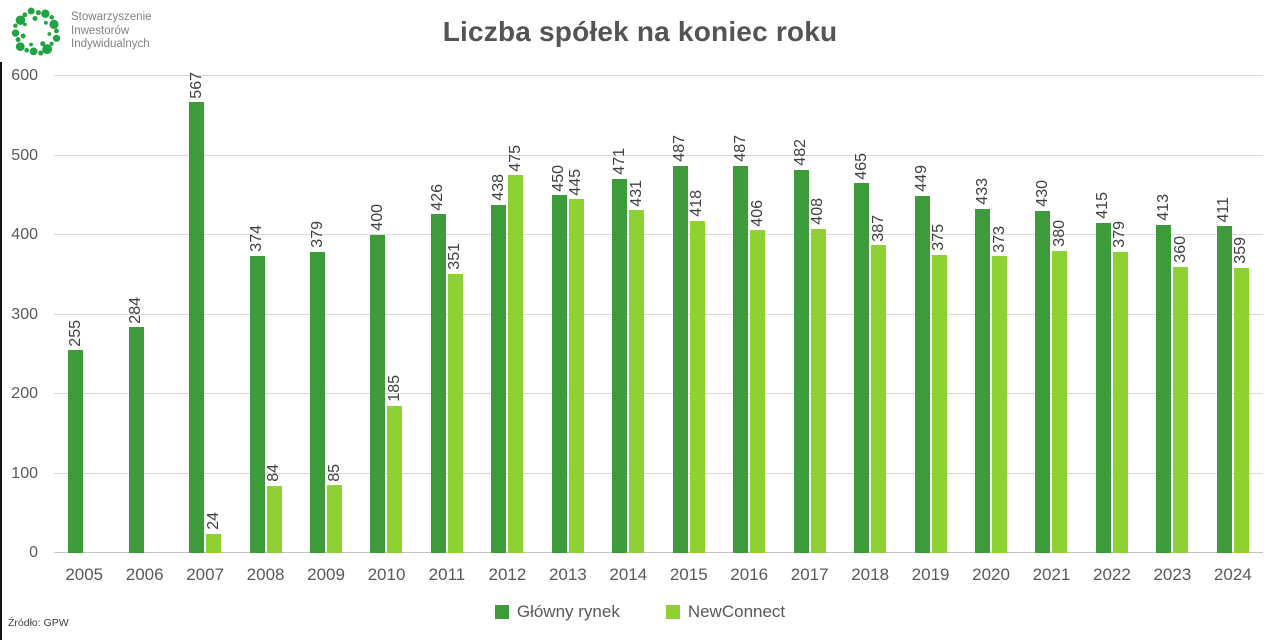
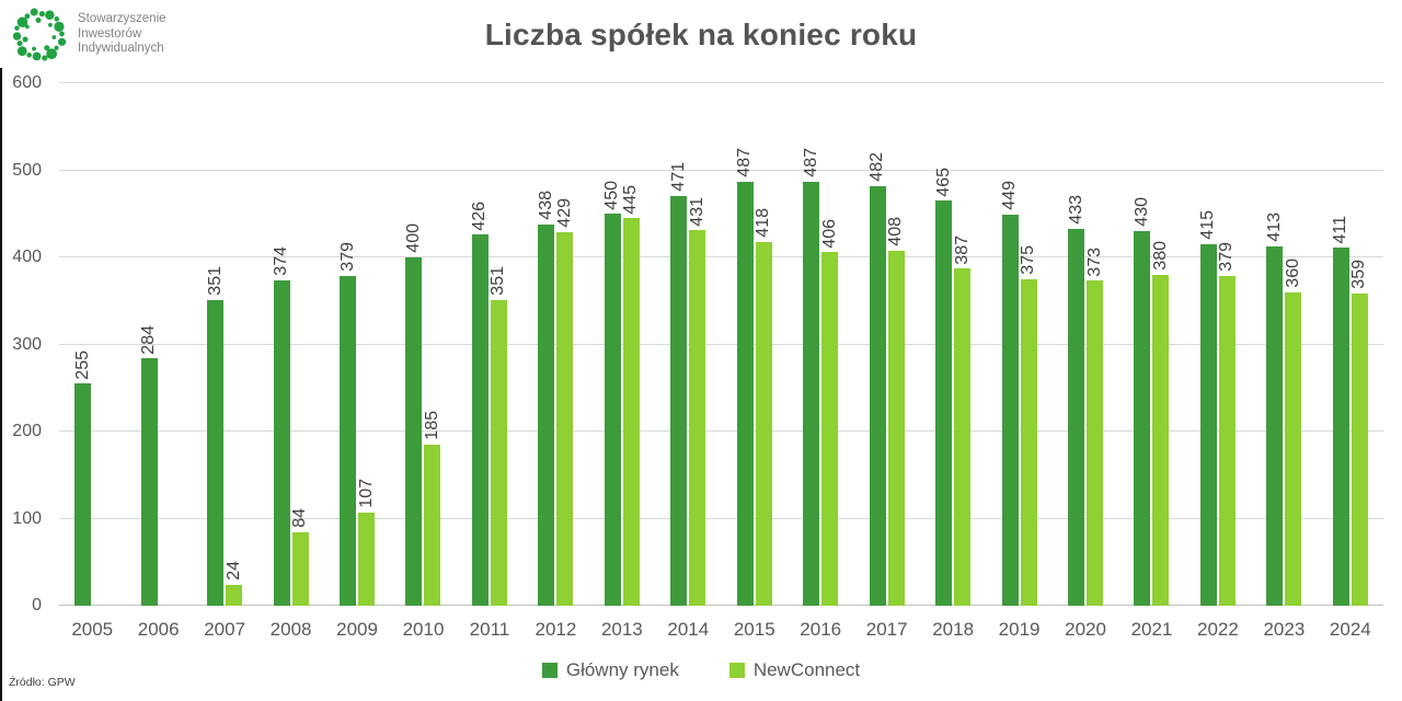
Główny rynek/2007: 567 -> 351
NewConnect/2009: 85 -> 107
NewConnect/2012: 475 -> 429
